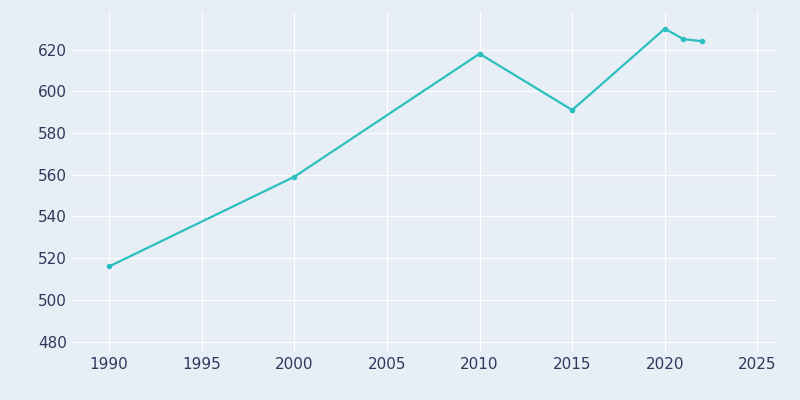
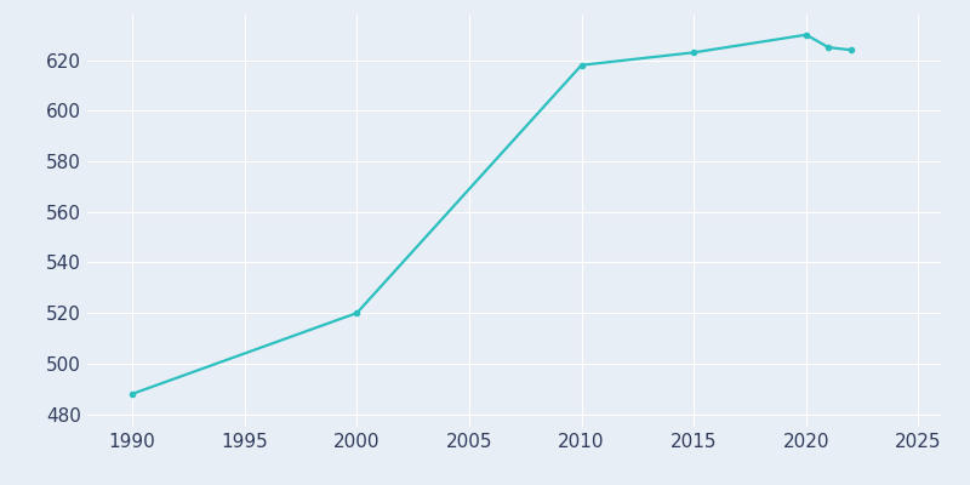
1990: 516 -> 488
2000: 559 -> 520
2015: 591 -> 623
